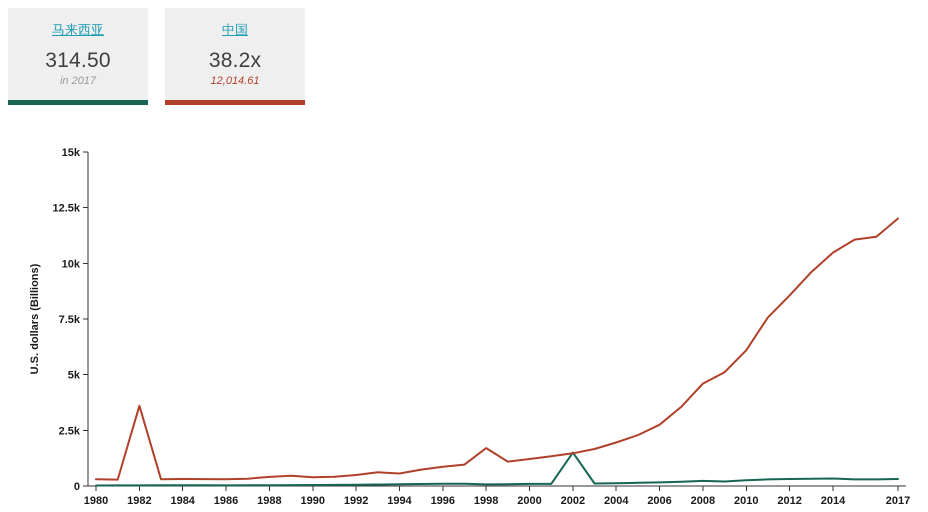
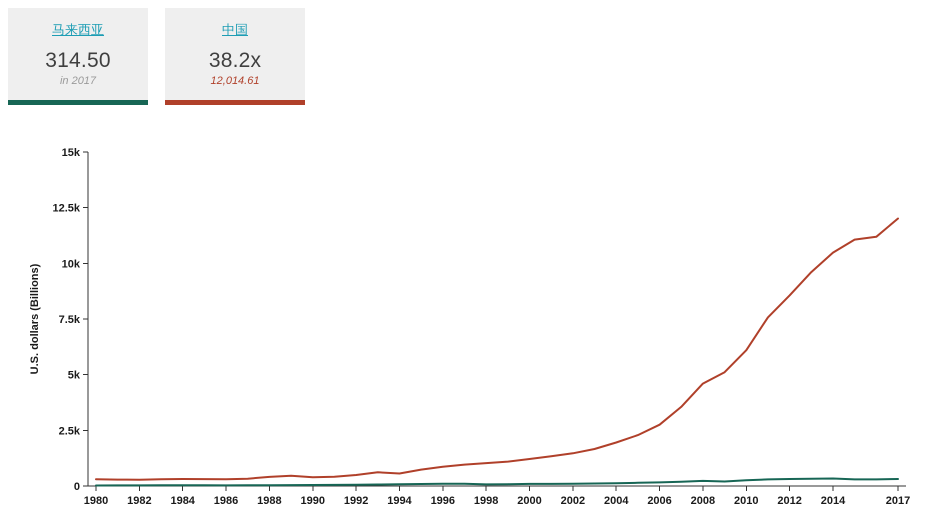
中国/1982: 3.6k -> 0.3k
中国/1998: 1.7k -> 1.0k
马来西亚/2002: 1.5k -> 0.1k
